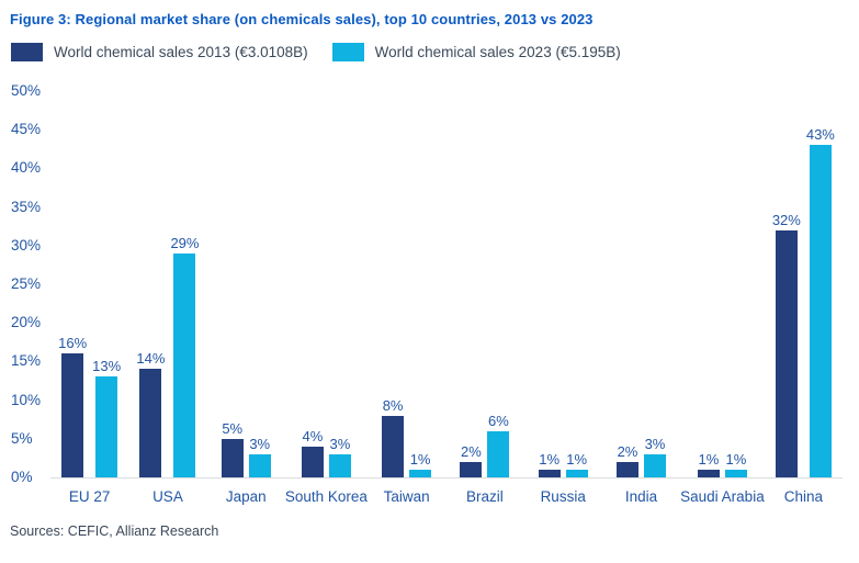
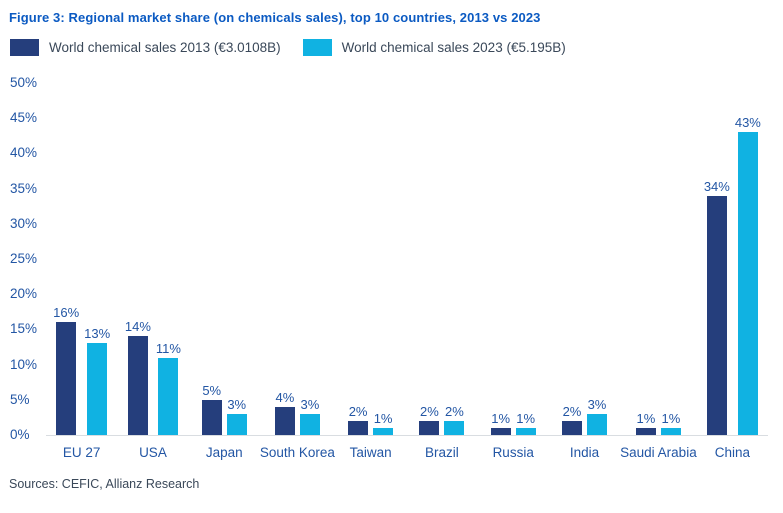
World chemical sales 2023 (€5.195B)/USA: 29% -> 11%
World chemical sales 2013 (€3.0108B)/Taiwan: 8% -> 2%
World chemical sales 2023 (€5.195B)/Brazil: 6% -> 2%
World chemical sales 2013 (€3.0108B)/China: 32% -> 34%
